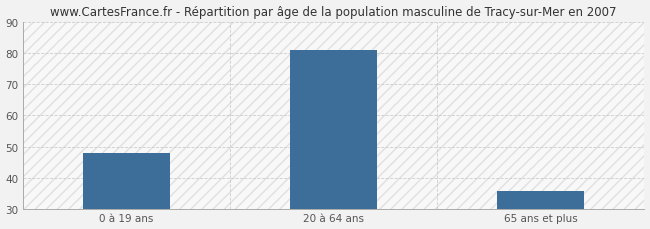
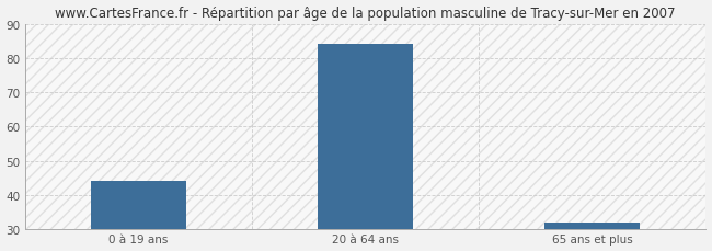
0 à 19 ans: 48 -> 44
20 à 64 ans: 81 -> 84
65 ans et plus: 36 -> 32
